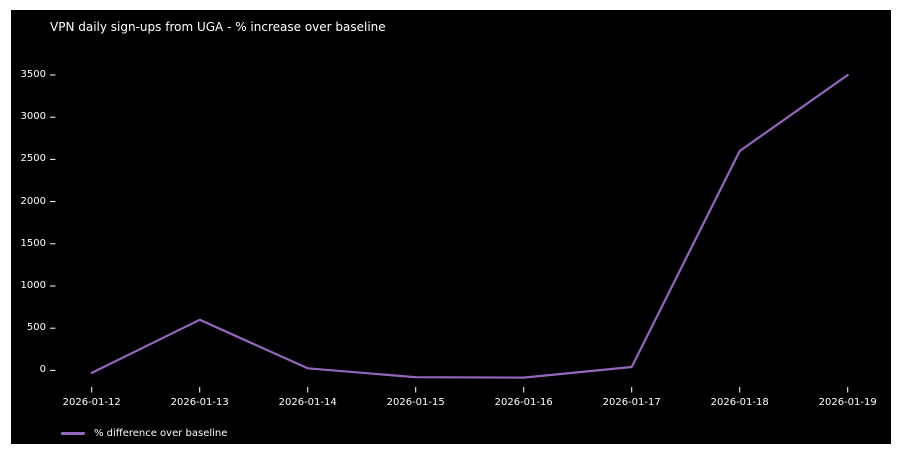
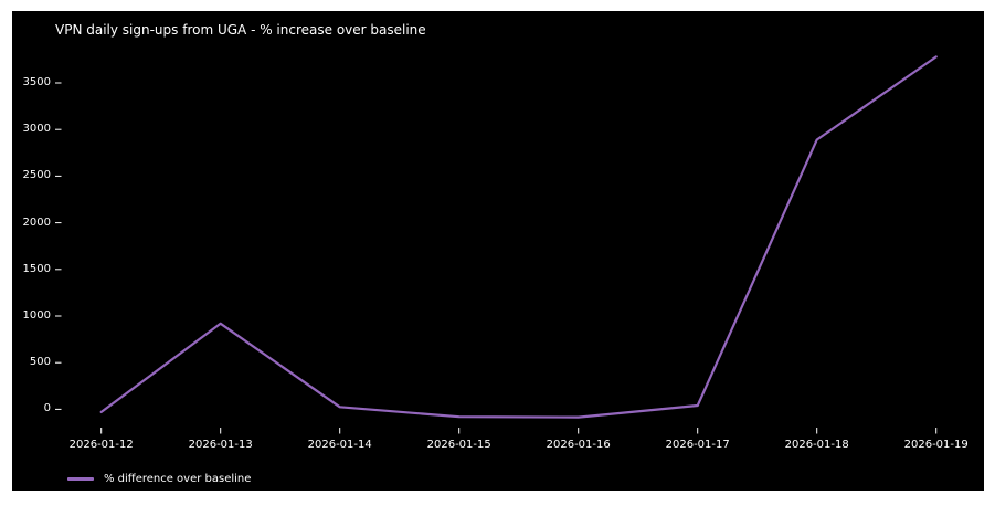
2026-01-13: 600 -> 900
2026-01-18: 2600 -> 2900
2026-01-19: 3500 -> 3800
